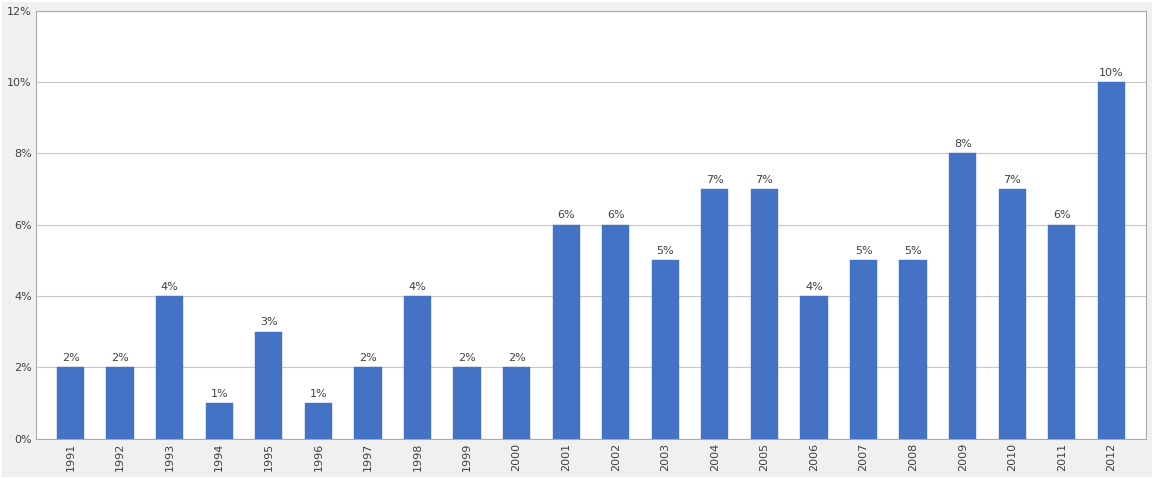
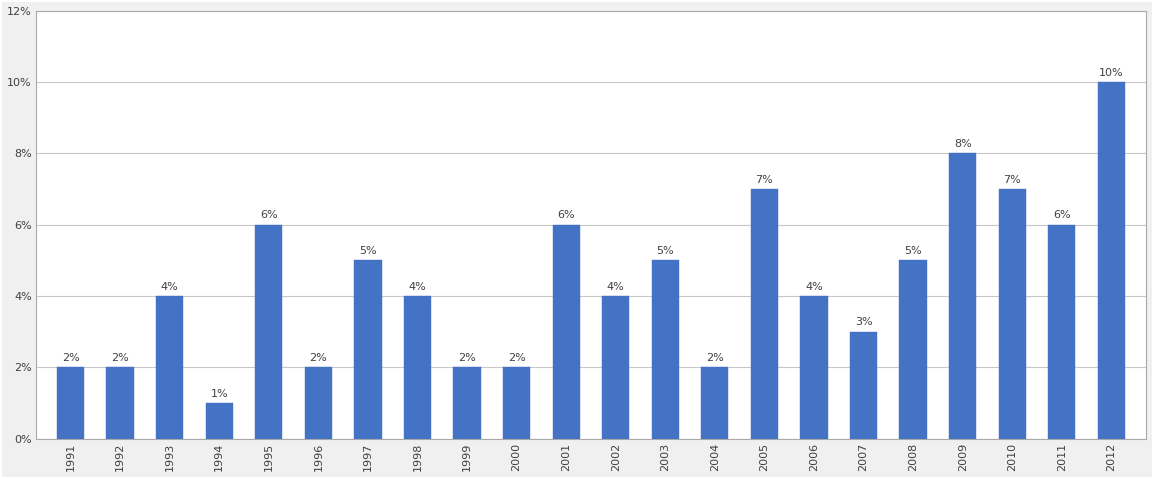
1995: 3% -> 6%
1996: 1% -> 2%
1997: 2% -> 5%
2002: 6% -> 4%
2004: 7% -> 2%
2007: 5% -> 3%
